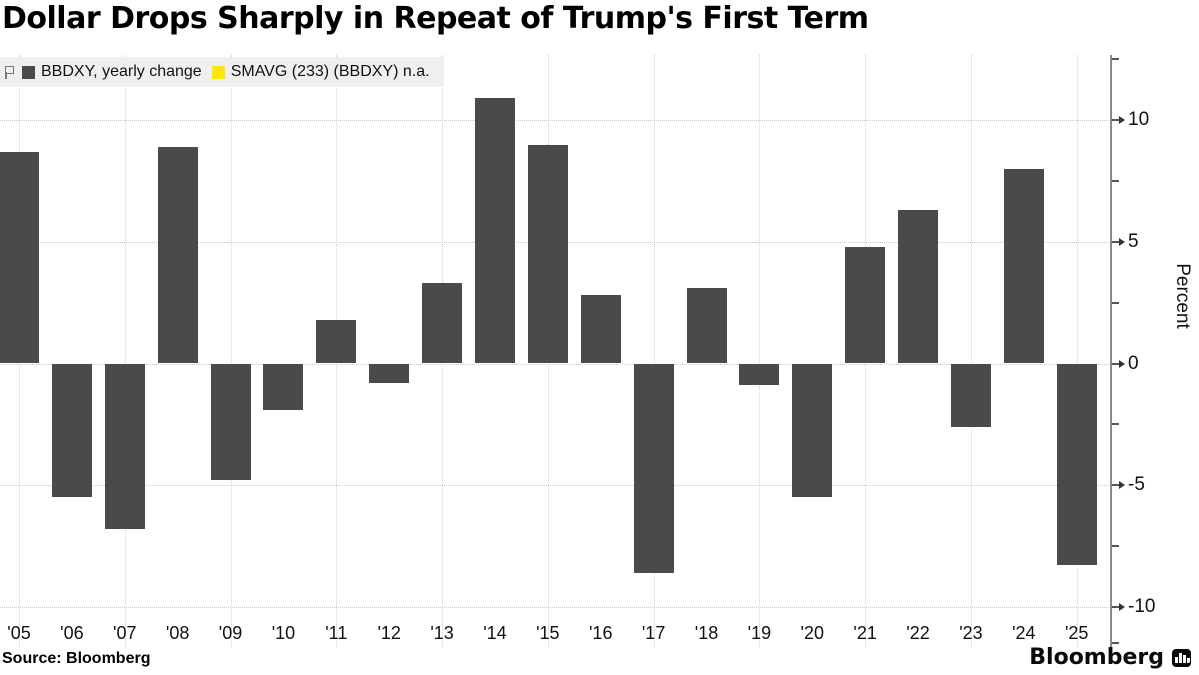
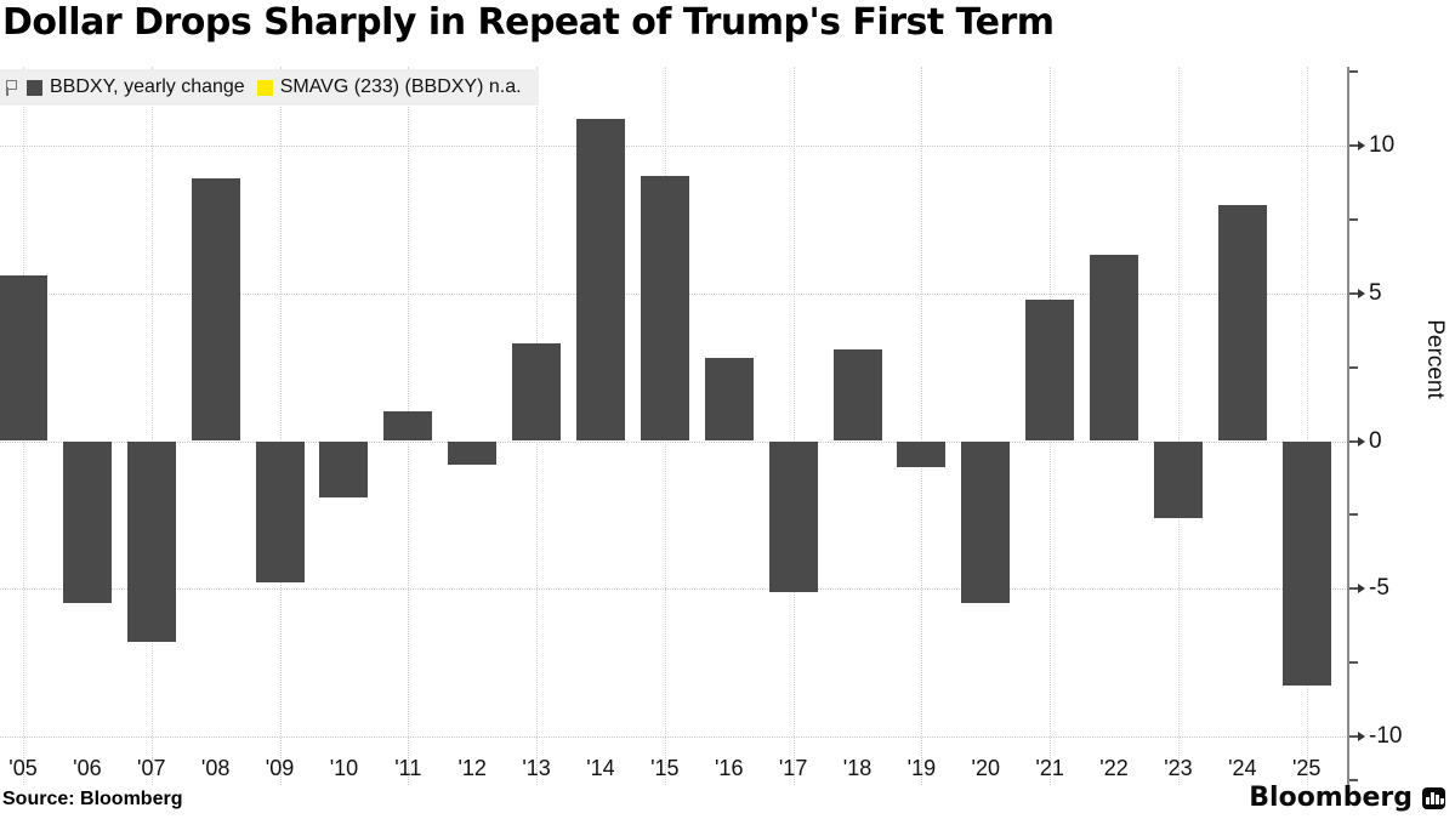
'05: 8.7 -> 5.6
'11: 1.8 -> 1.0
'17: -8.6 -> -5.1
